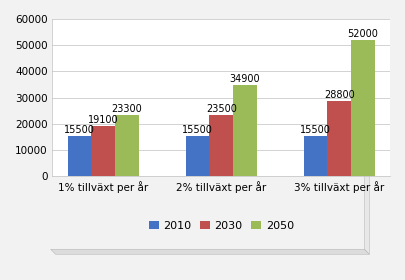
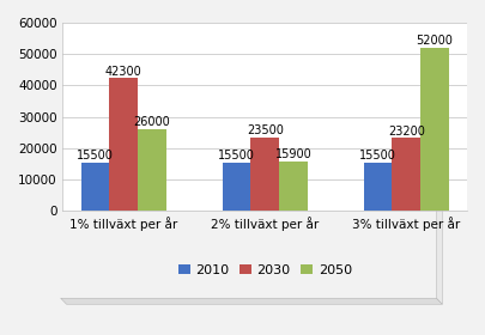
2030/1% tillväxt per år: 19100 -> 42300
2050/1% tillväxt per år: 23300 -> 26000
2050/2% tillväxt per år: 34900 -> 15900
2030/3% tillväxt per år: 28800 -> 23200
